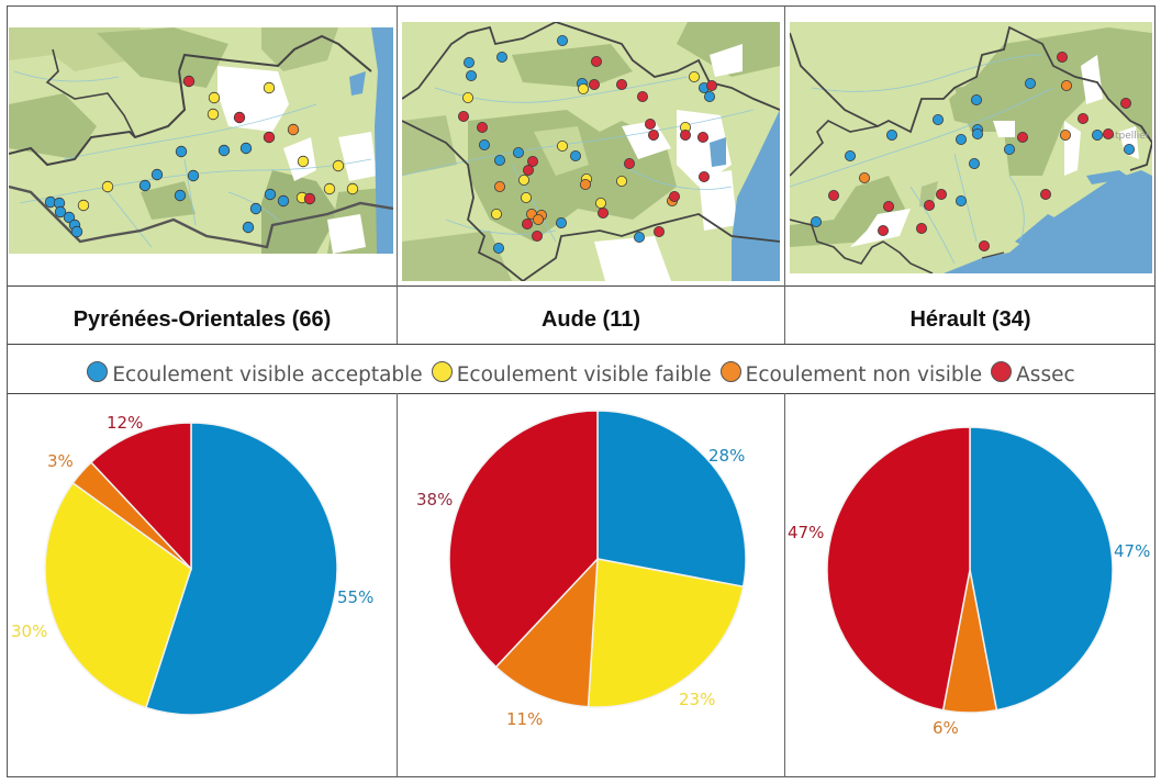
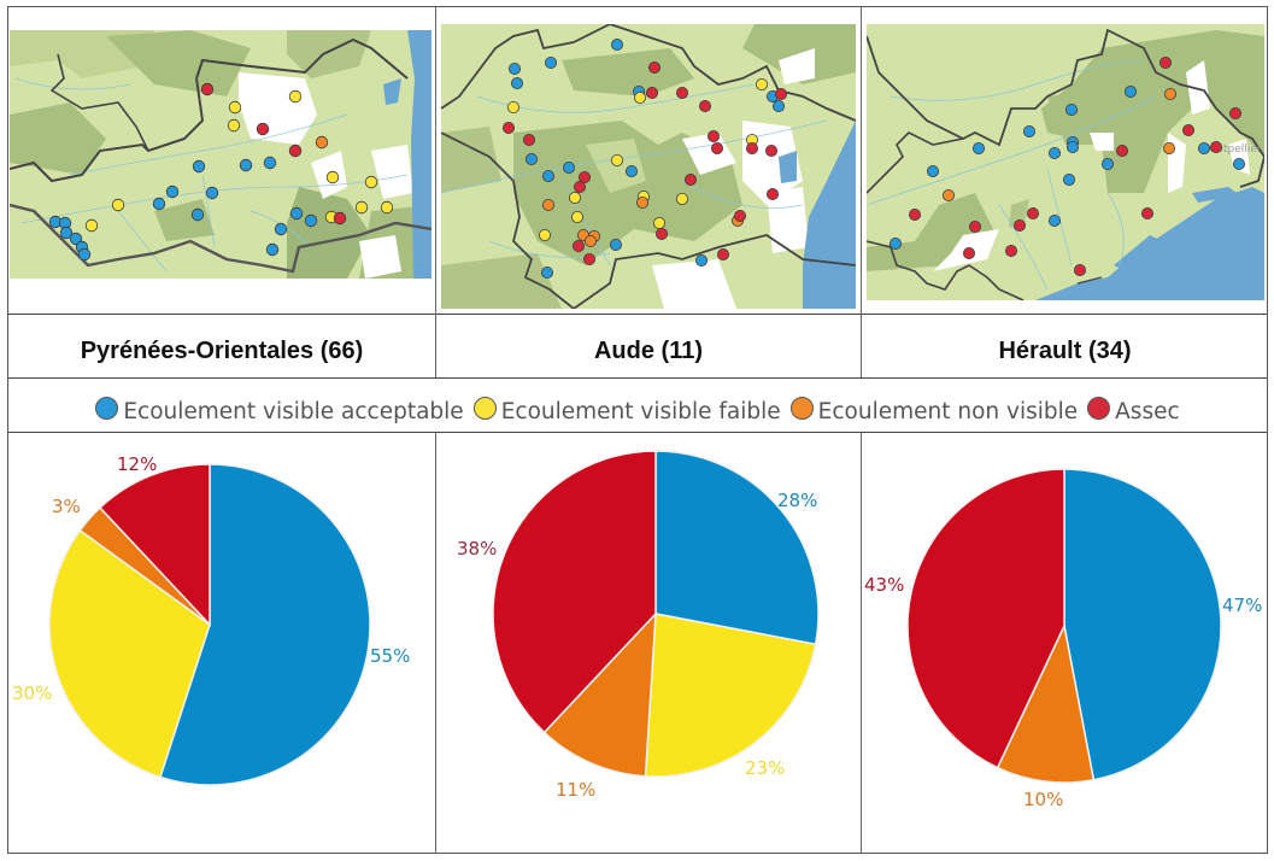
Hérault (34)/Ecoulement non visible: 6% -> 10%
Hérault (34)/Assec: 47% -> 43%
